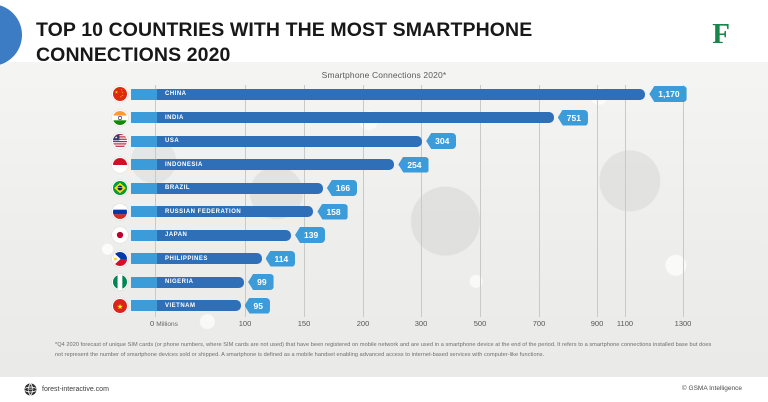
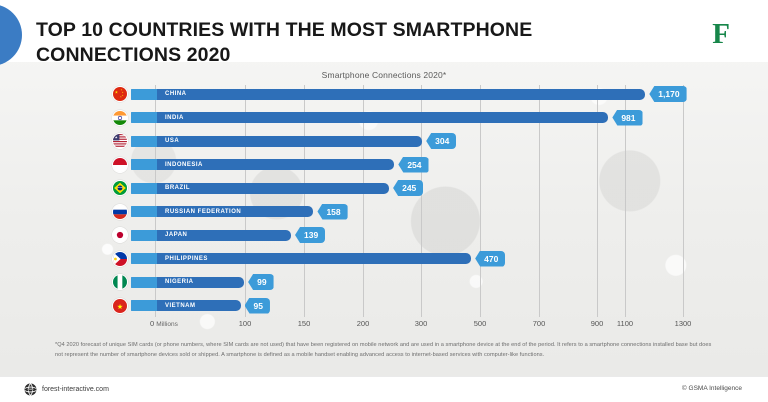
INDIA: 751 -> 981
BRAZIL: 166 -> 245
PHILIPPINES: 114 -> 470
